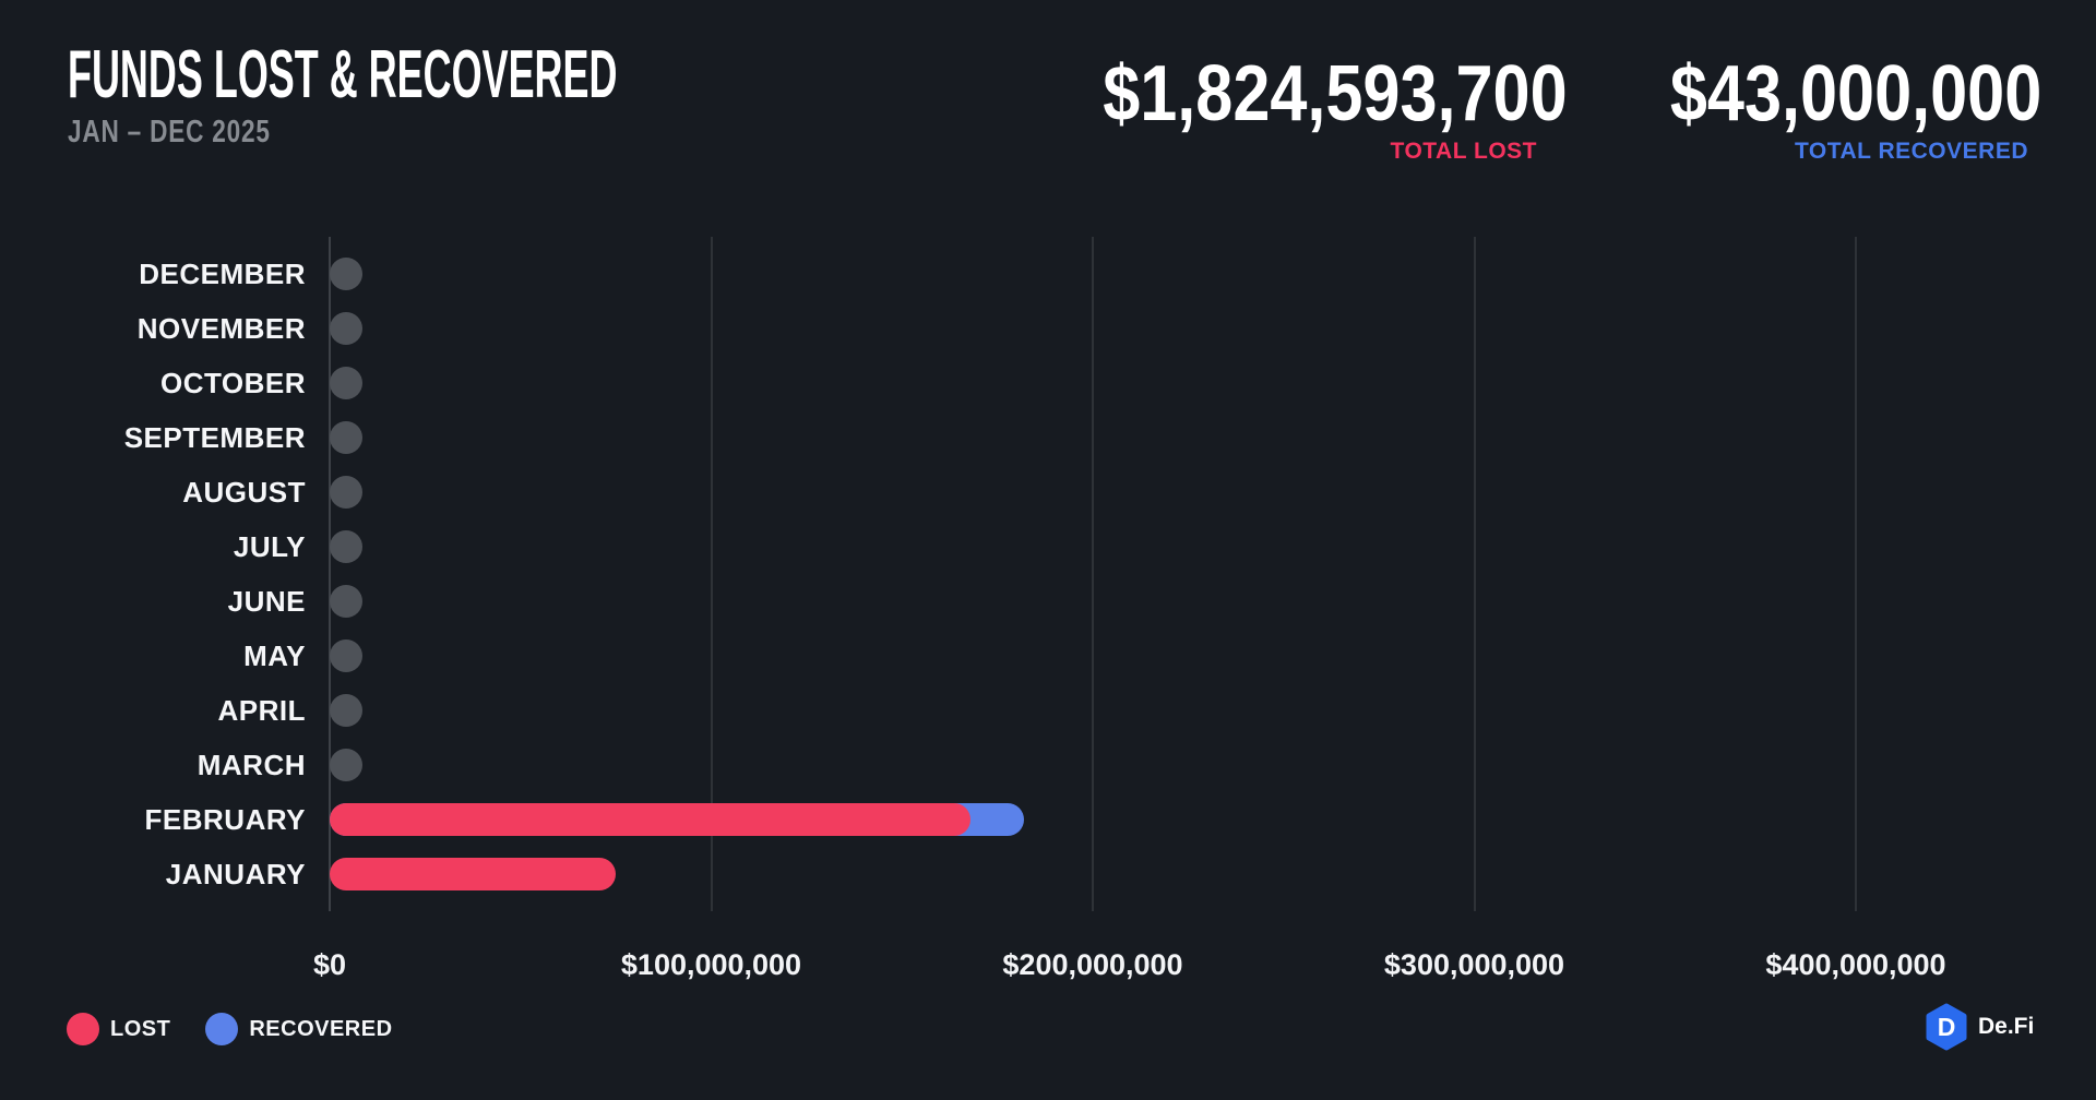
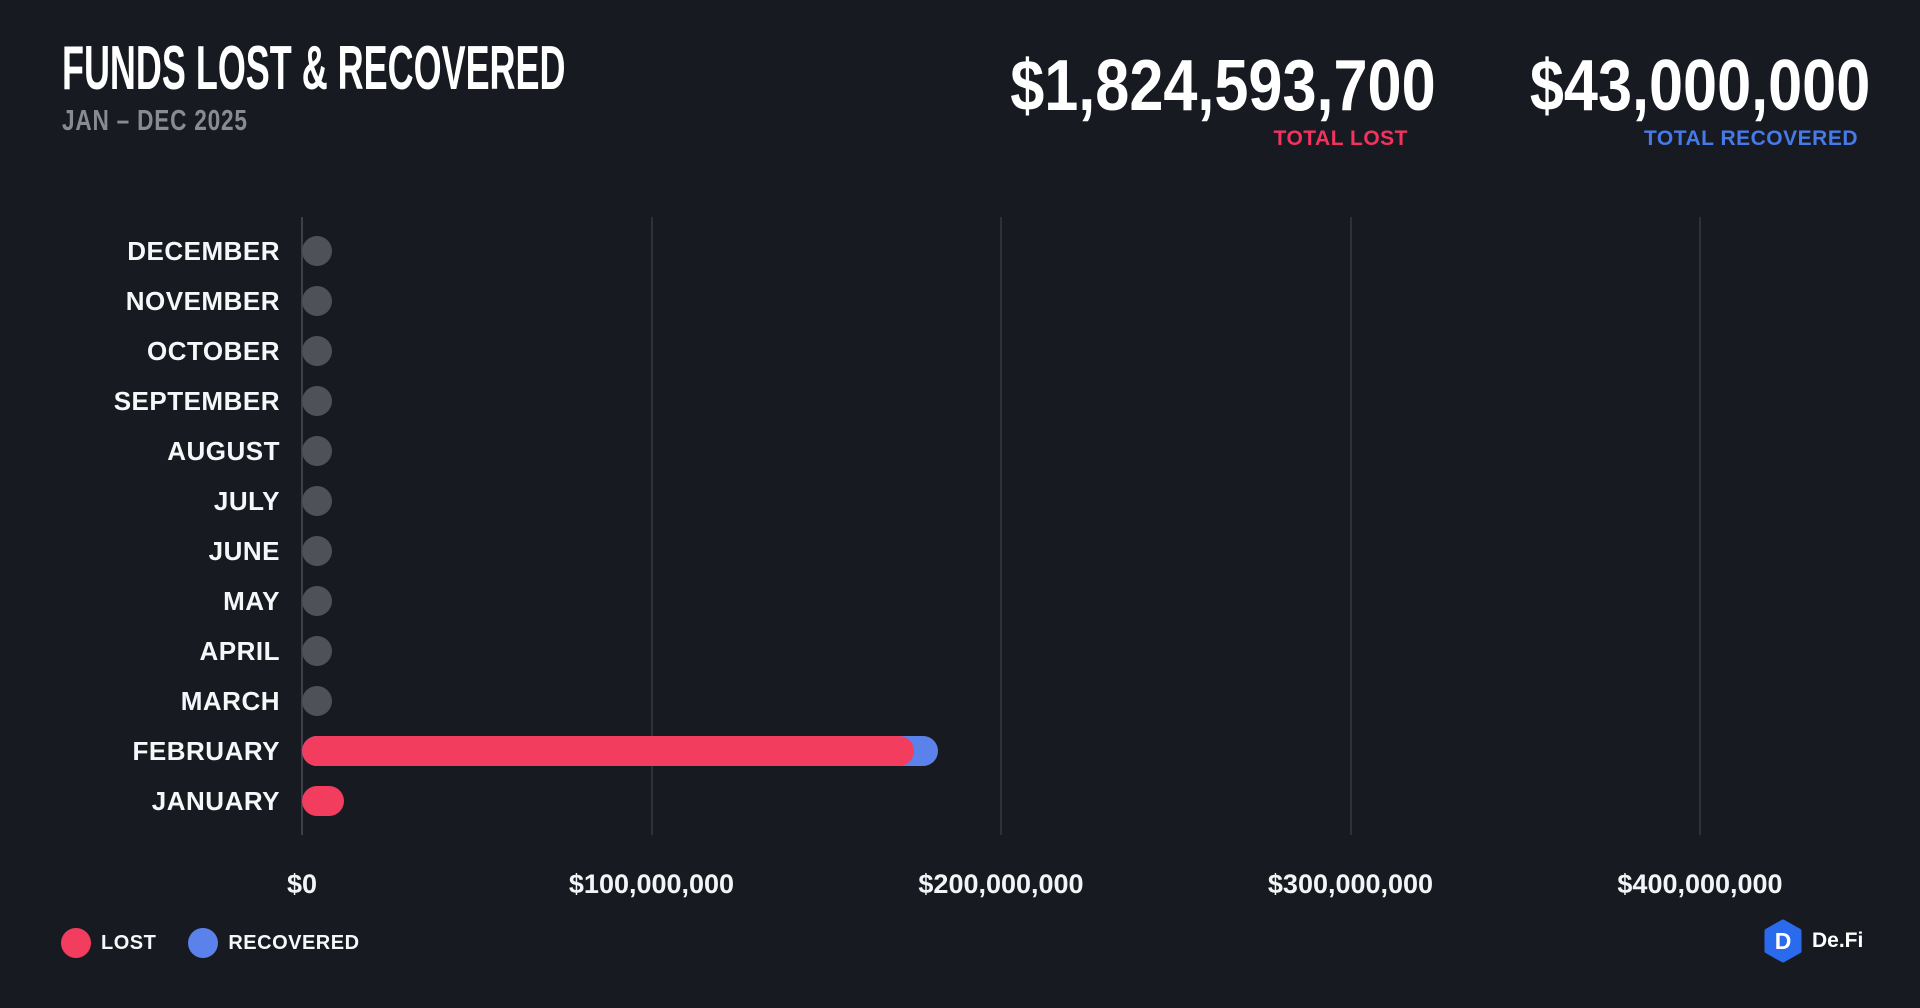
LOST/FEBRUARY: $168000000 -> $175000000
LOST/JANUARY: $75000000 -> $12000000
